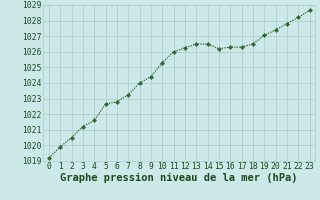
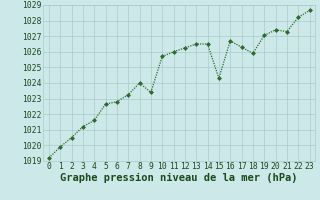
9: 1024.4 -> 1023.4
10: 1025.3 -> 1025.7
15: 1026.2 -> 1024.3
16: 1026.3 -> 1026.7
18: 1026.5 -> 1025.9
21: 1027.8 -> 1027.3
